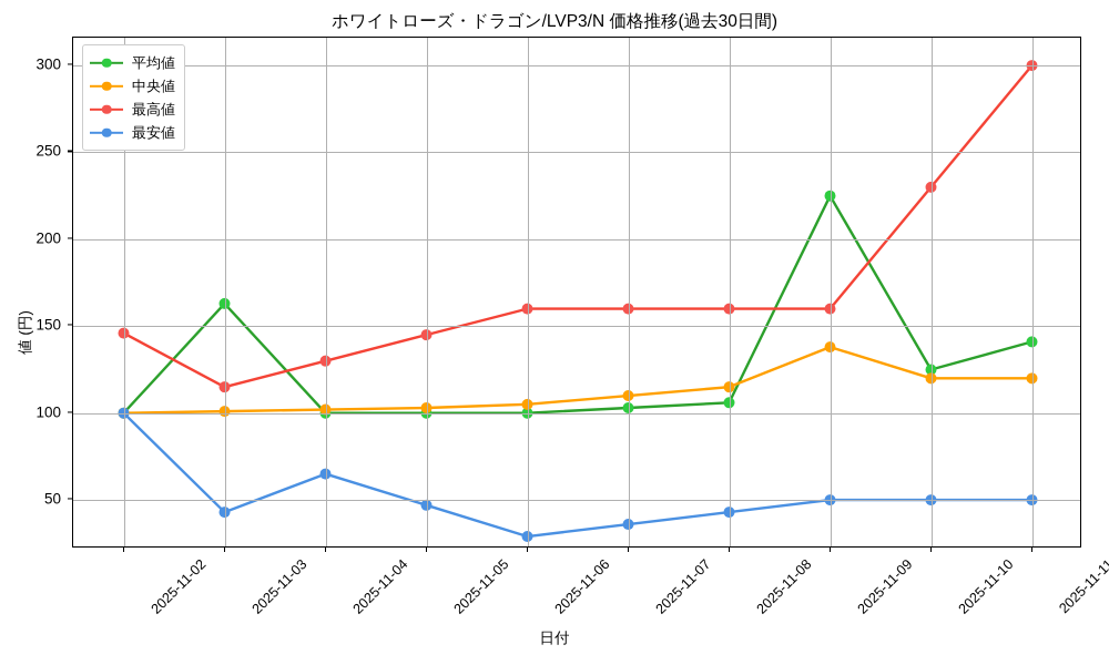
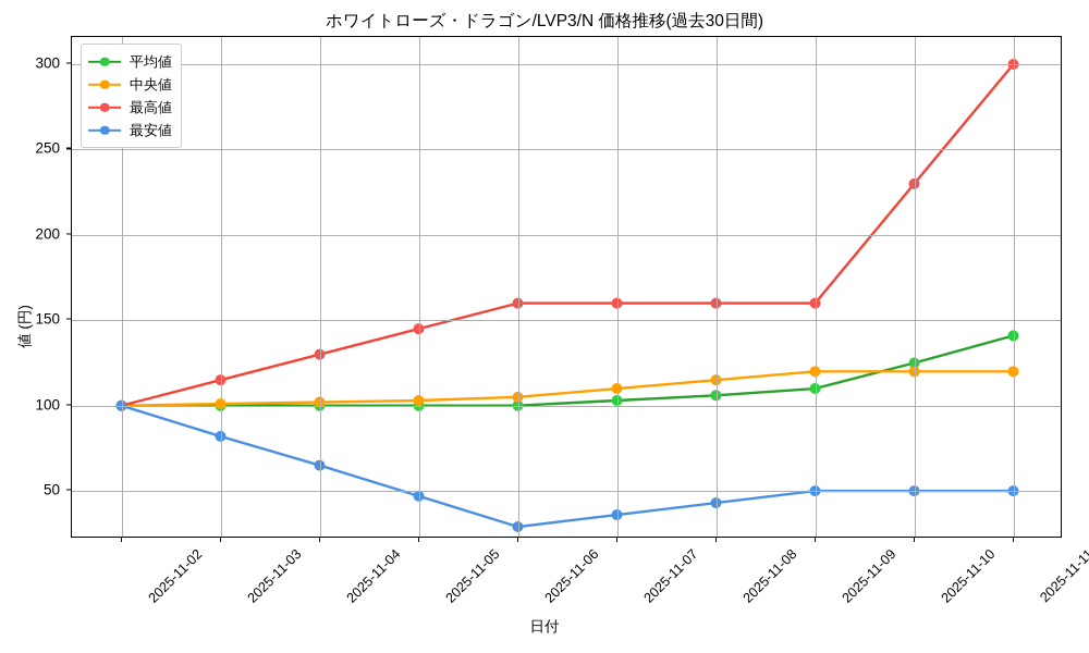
最高値/2025-11-02: 146 -> 100
平均値/2025-11-03: 163 -> 100
最安値/2025-11-03: 43 -> 82
平均値/2025-11-09: 225 -> 110
中央値/2025-11-09: 138 -> 120
